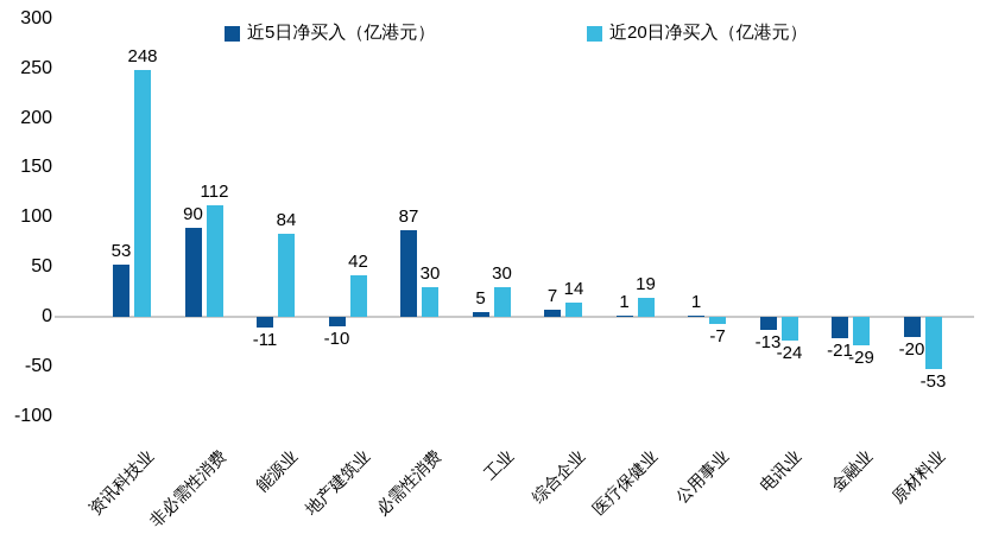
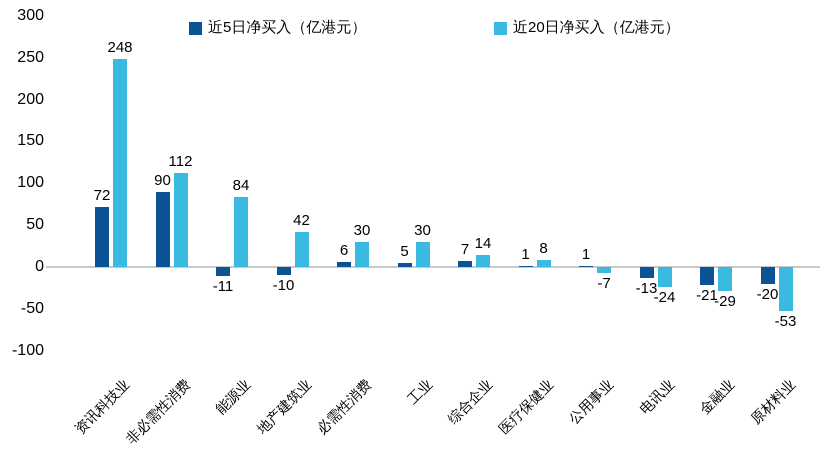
近5日净买入（亿港元）/资讯科技业: 53 -> 72
近5日净买入（亿港元）/必需性消费: 87 -> 6
近20日净买入（亿港元）/医疗保健业: 19 -> 8
